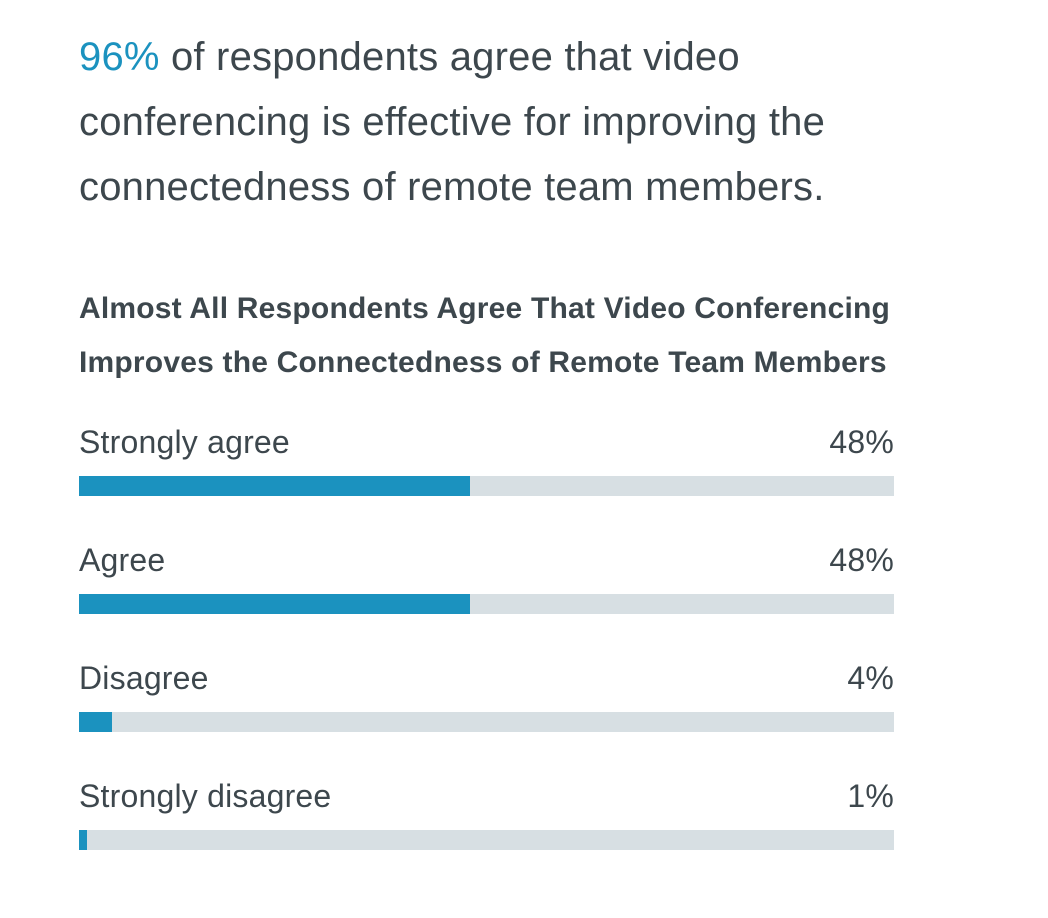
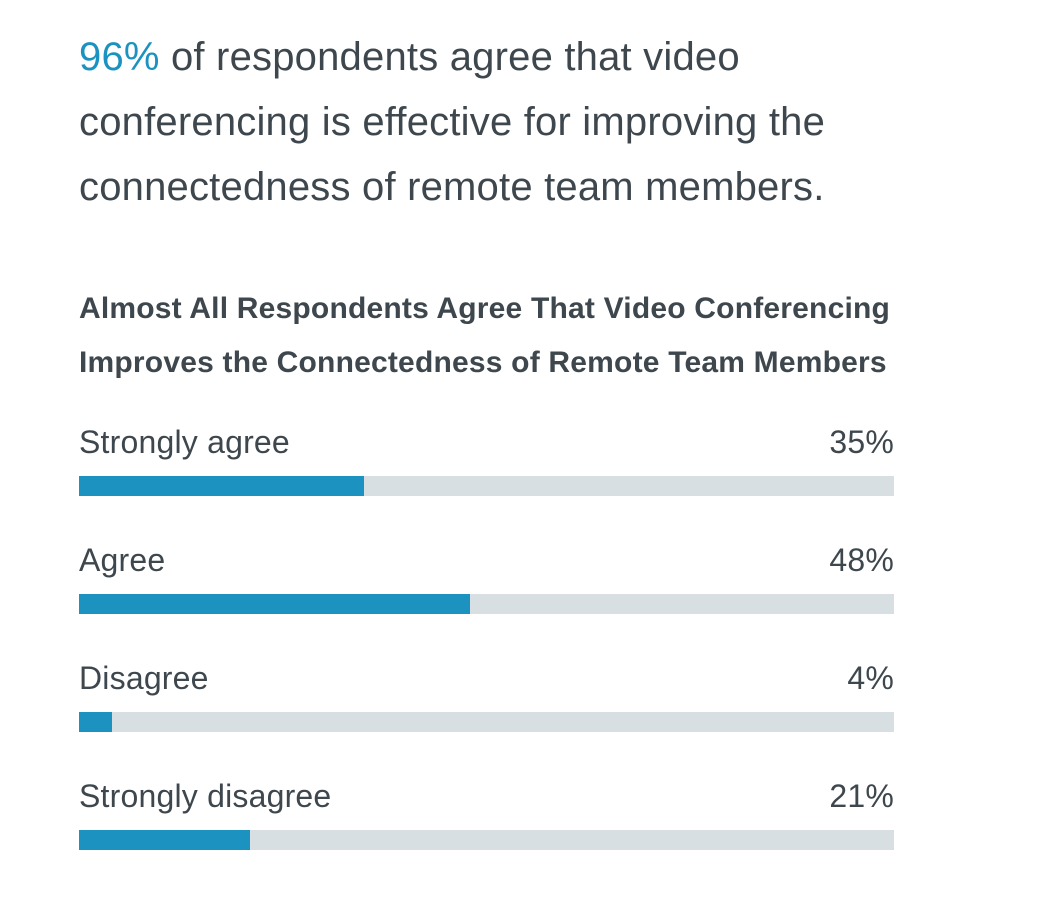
Strongly agree: 48% -> 35%
Strongly disagree: 1% -> 21%
